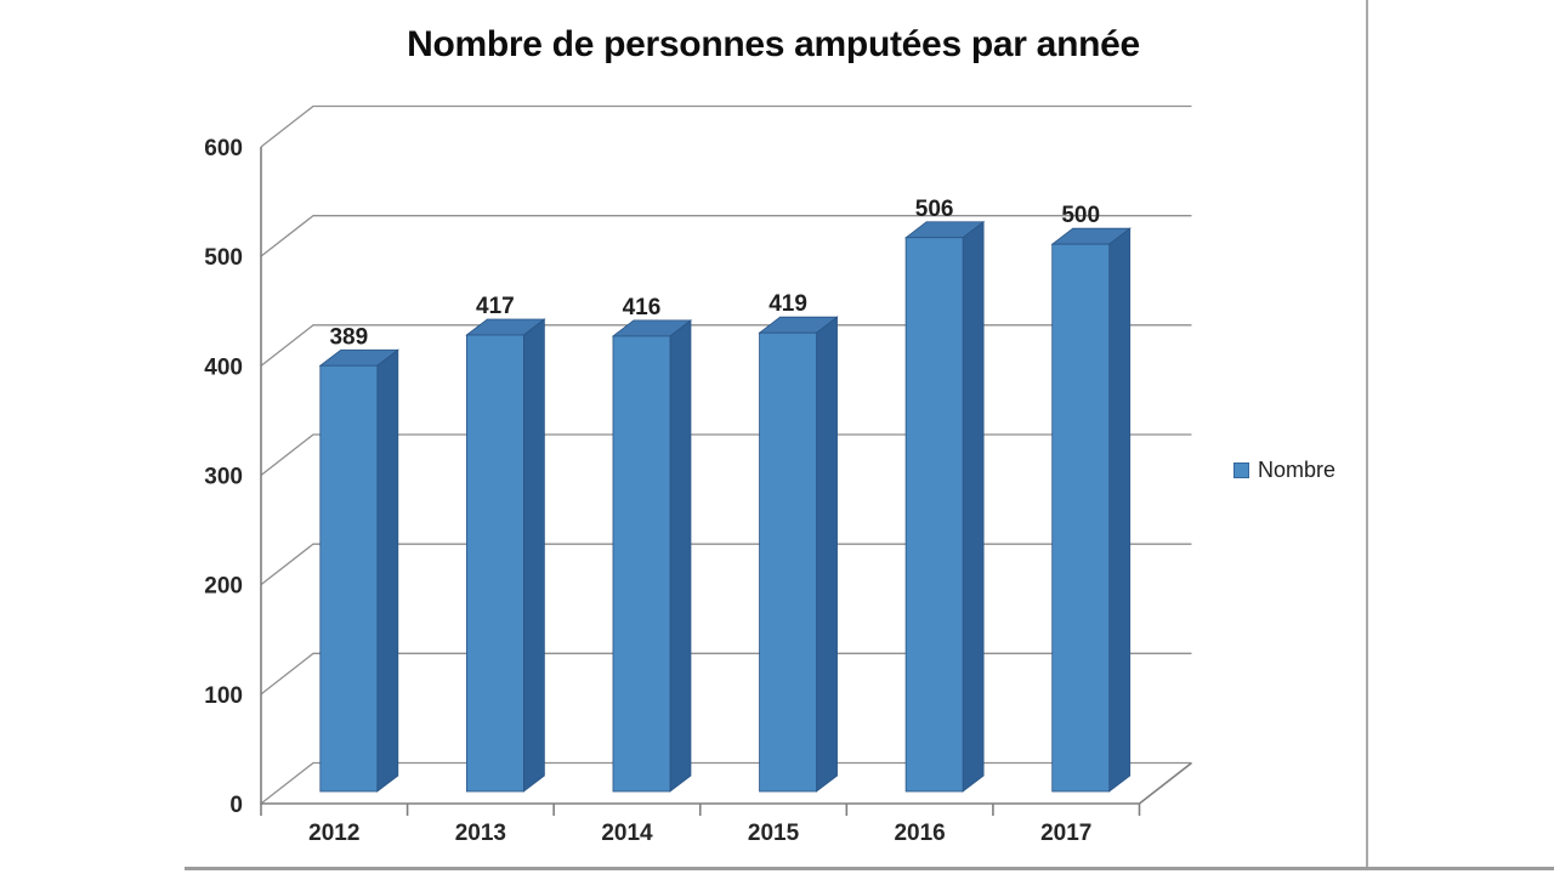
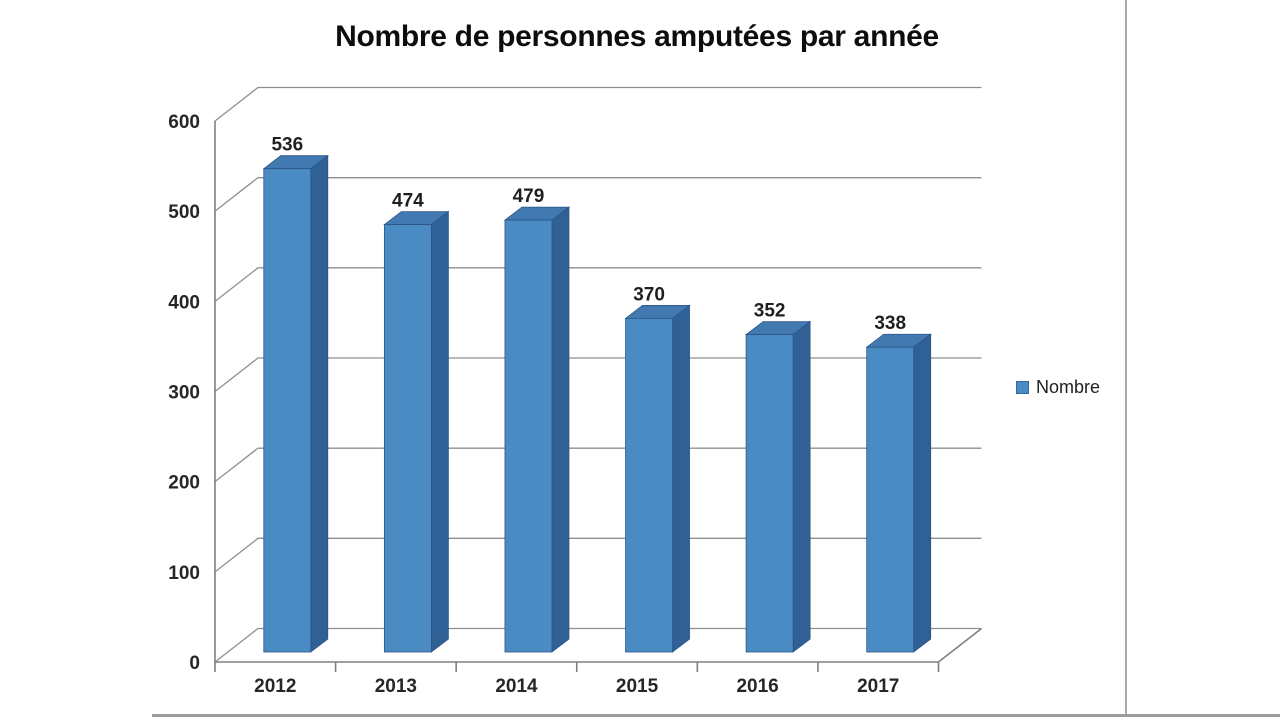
2012: 389 -> 536
2013: 417 -> 474
2014: 416 -> 479
2015: 419 -> 370
2016: 506 -> 352
2017: 500 -> 338
